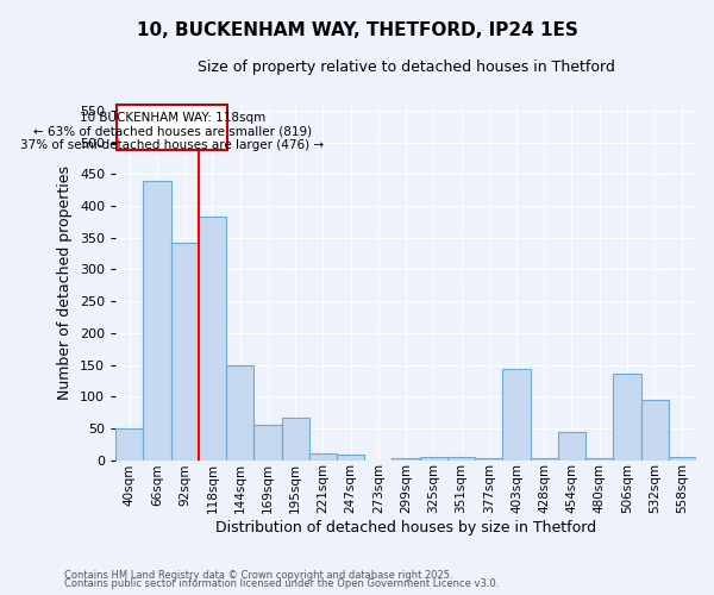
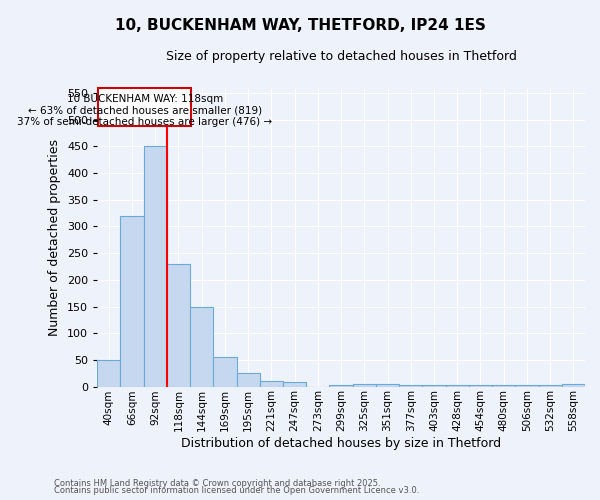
66sqm: 440 -> 320
92sqm: 342 -> 450
118sqm: 384 -> 230
195sqm: 66 -> 25
403sqm: 144 -> 2
454sqm: 44 -> 2
506sqm: 136 -> 2
532sqm: 94 -> 2
